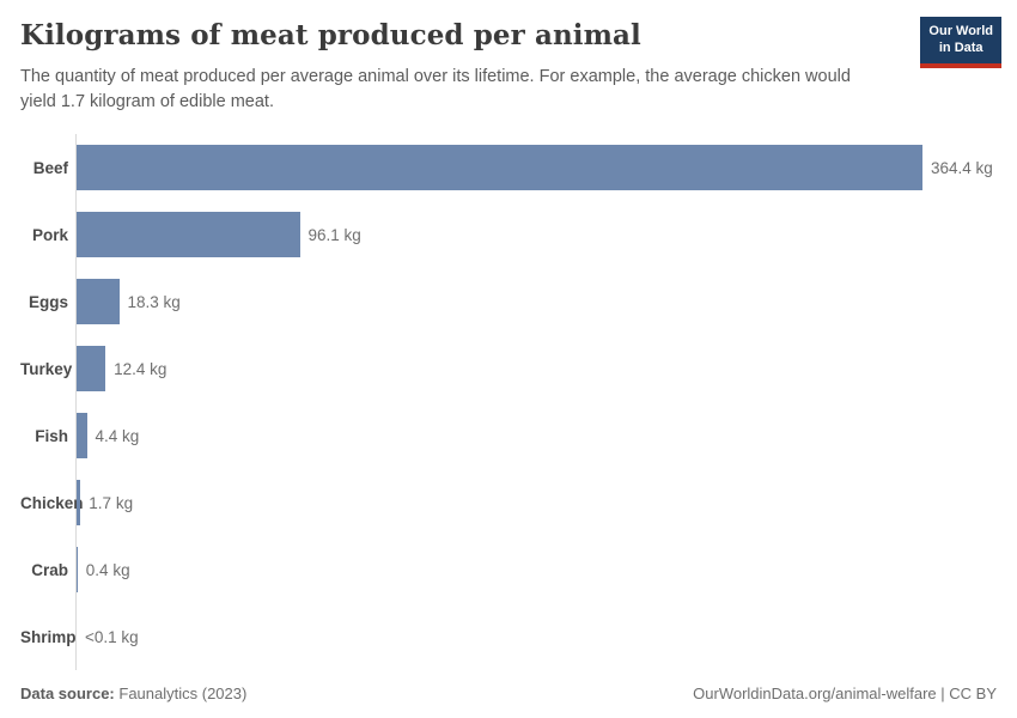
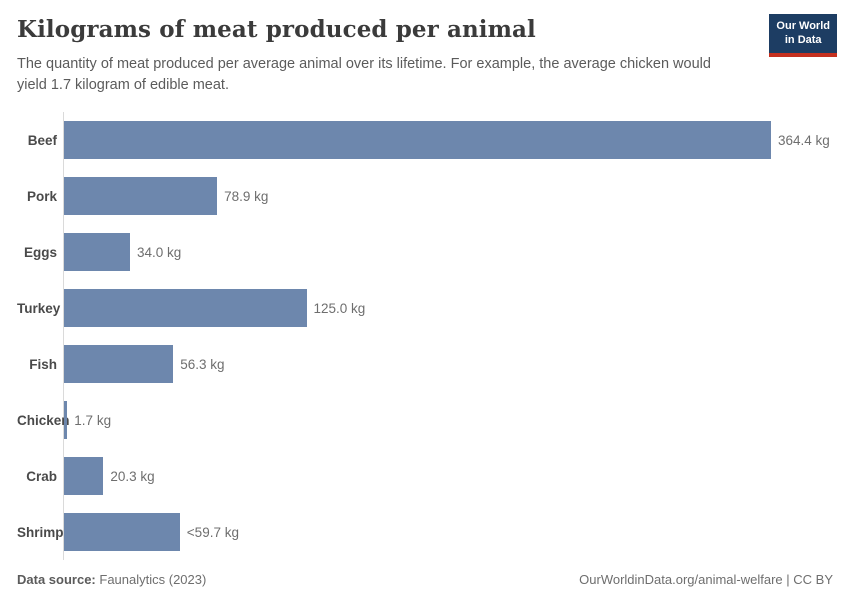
Pork: 96.1 -> 78.9
Eggs: 18.3 -> 34.0
Turkey: 12.4 -> 125.0
Fish: 4.4 -> 56.3
Crab: 0.4 -> 20.3
Shrimp: 0.1 -> 59.7
